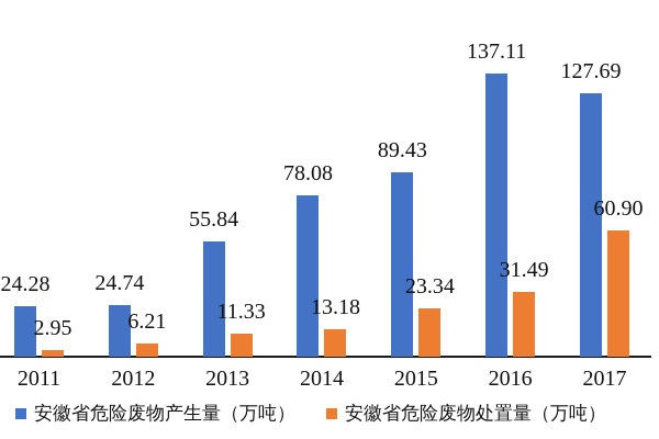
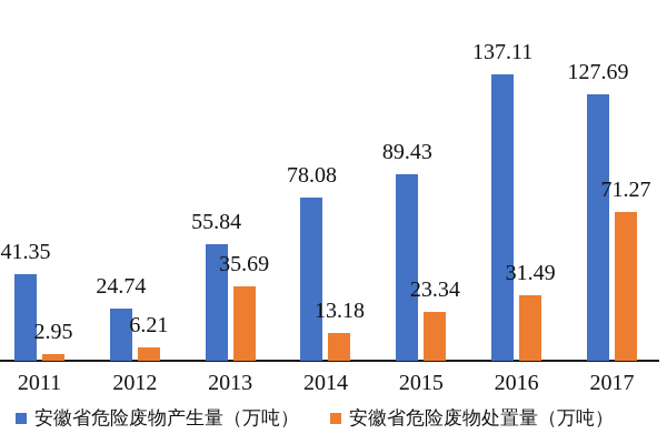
安徽省危险废物产生量（万吨）/2011: 24.28 -> 41.35
安徽省危险废物处置量（万吨）/2013: 11.33 -> 35.69
安徽省危险废物处置量（万吨）/2017: 60.90 -> 71.27
